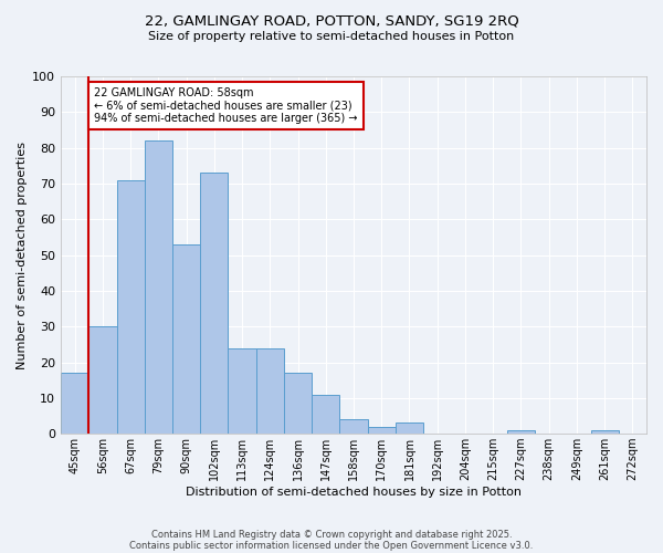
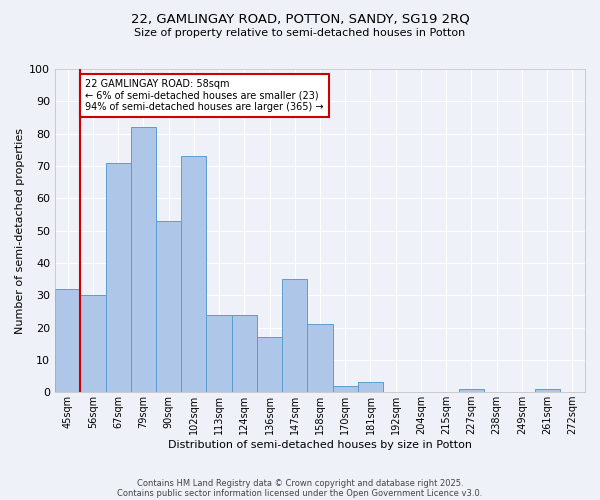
45sqm: 17 -> 32
147sqm: 11 -> 35
158sqm: 4 -> 21
